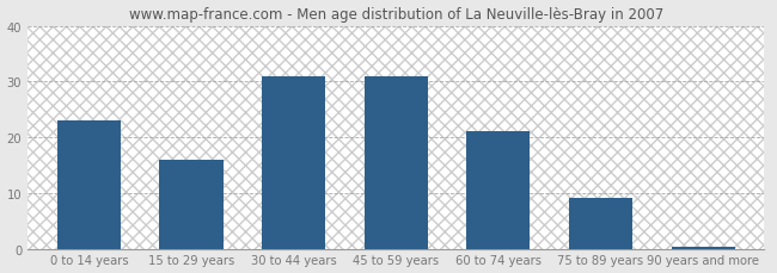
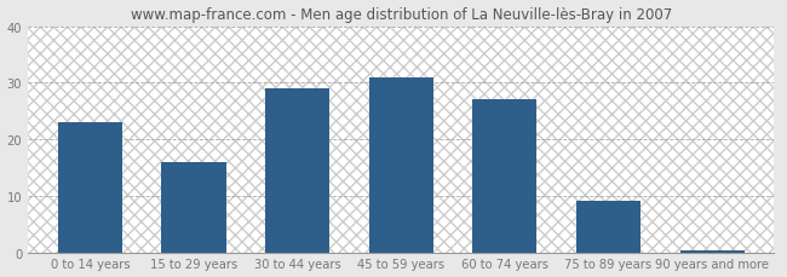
30 to 44 years: 31.0 -> 29.0
60 to 74 years: 21.0 -> 27.0
